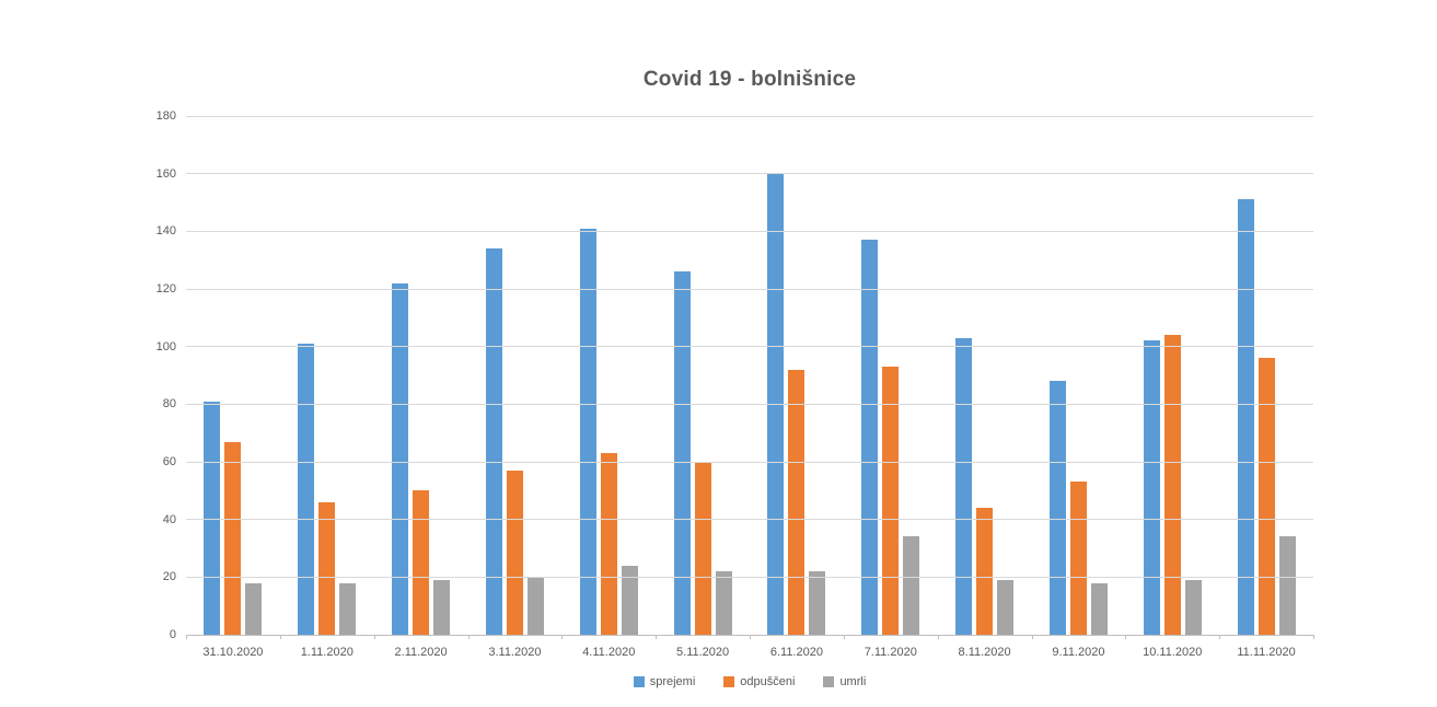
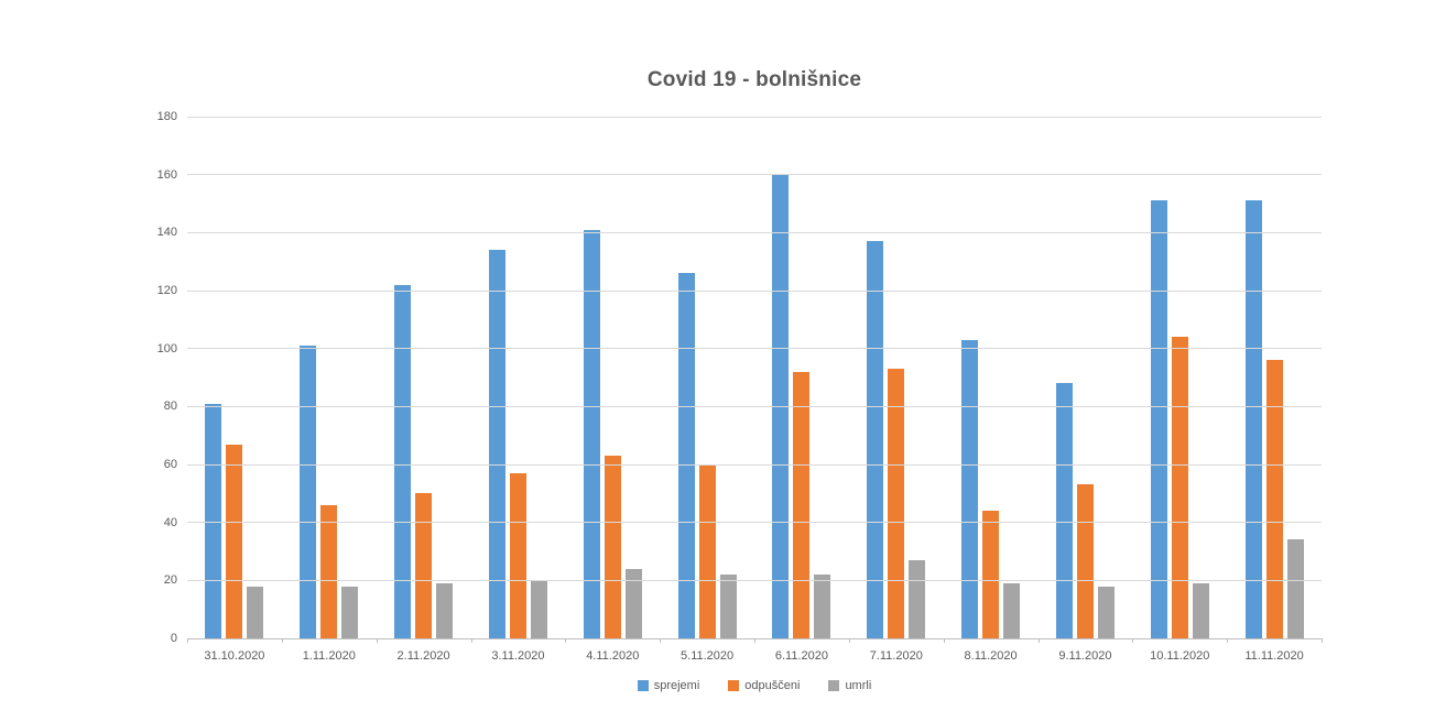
umrli/7.11.2020: 34 -> 27
sprejemi/10.11.2020: 102 -> 151
